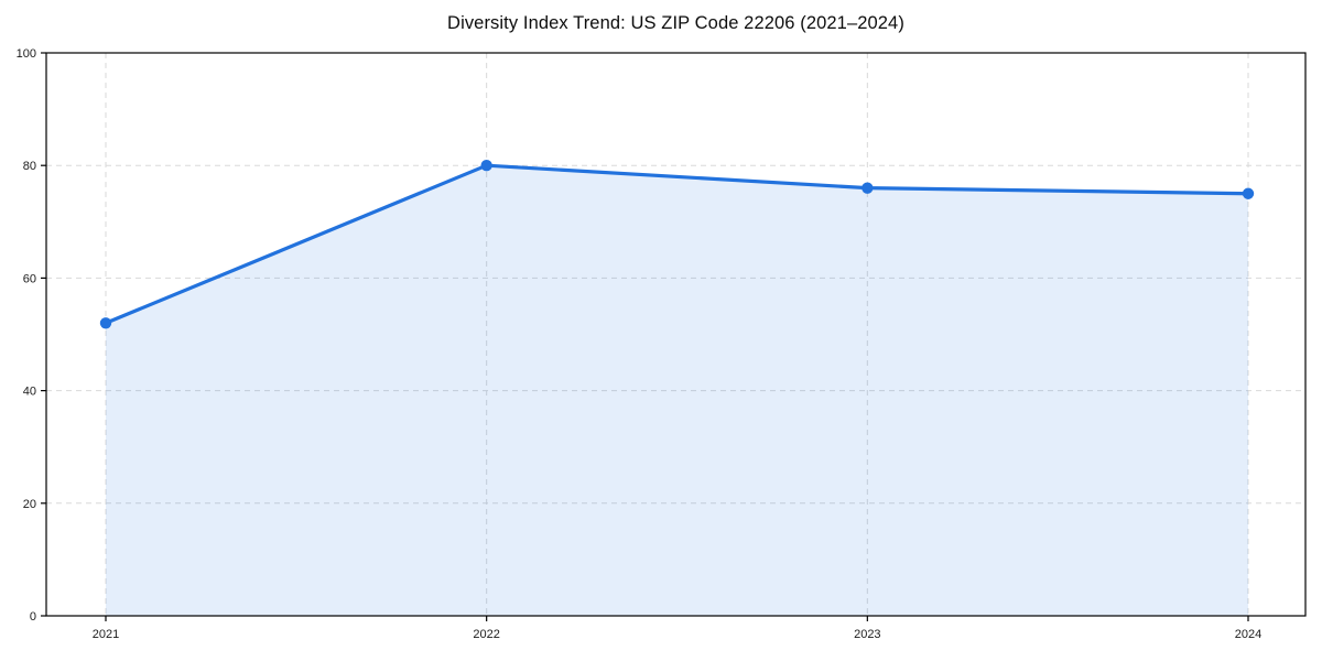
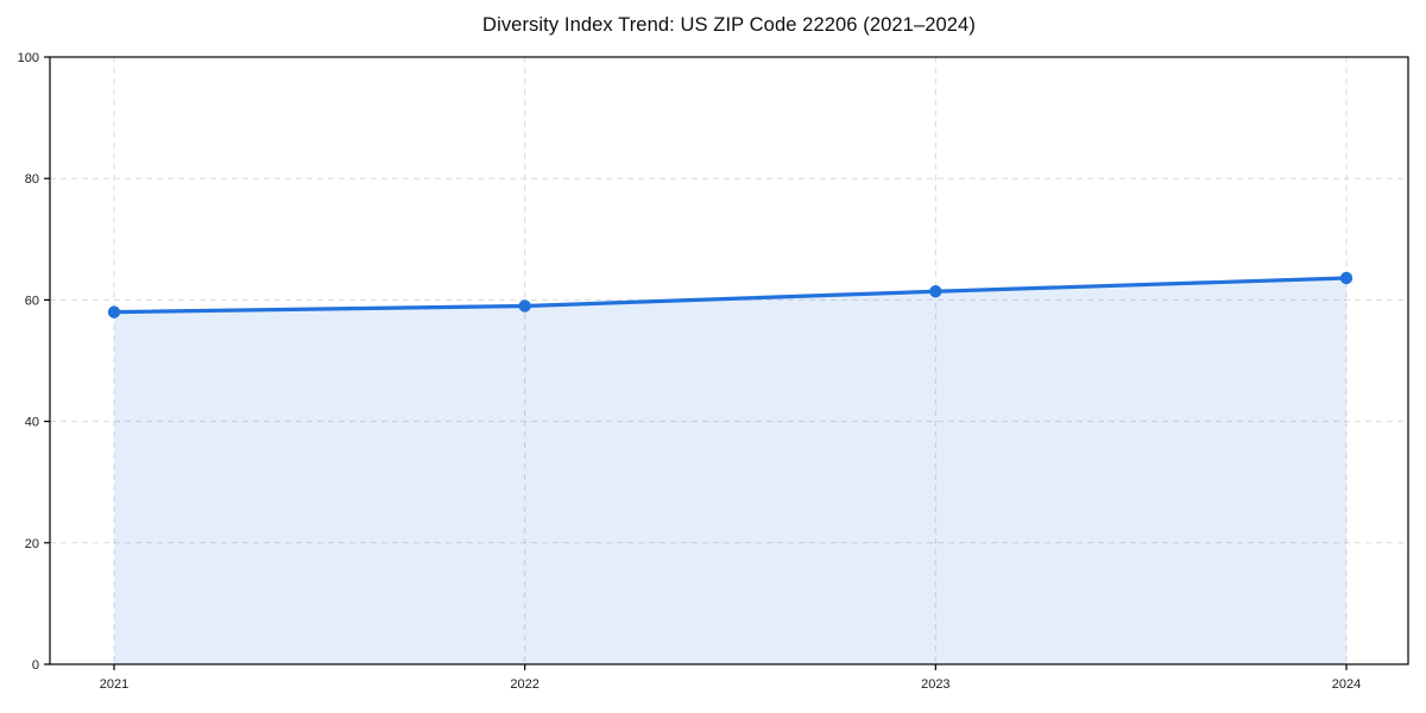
2021: 52 -> 58
2022: 80 -> 59
2023: 76 -> 61
2024: 75 -> 64
